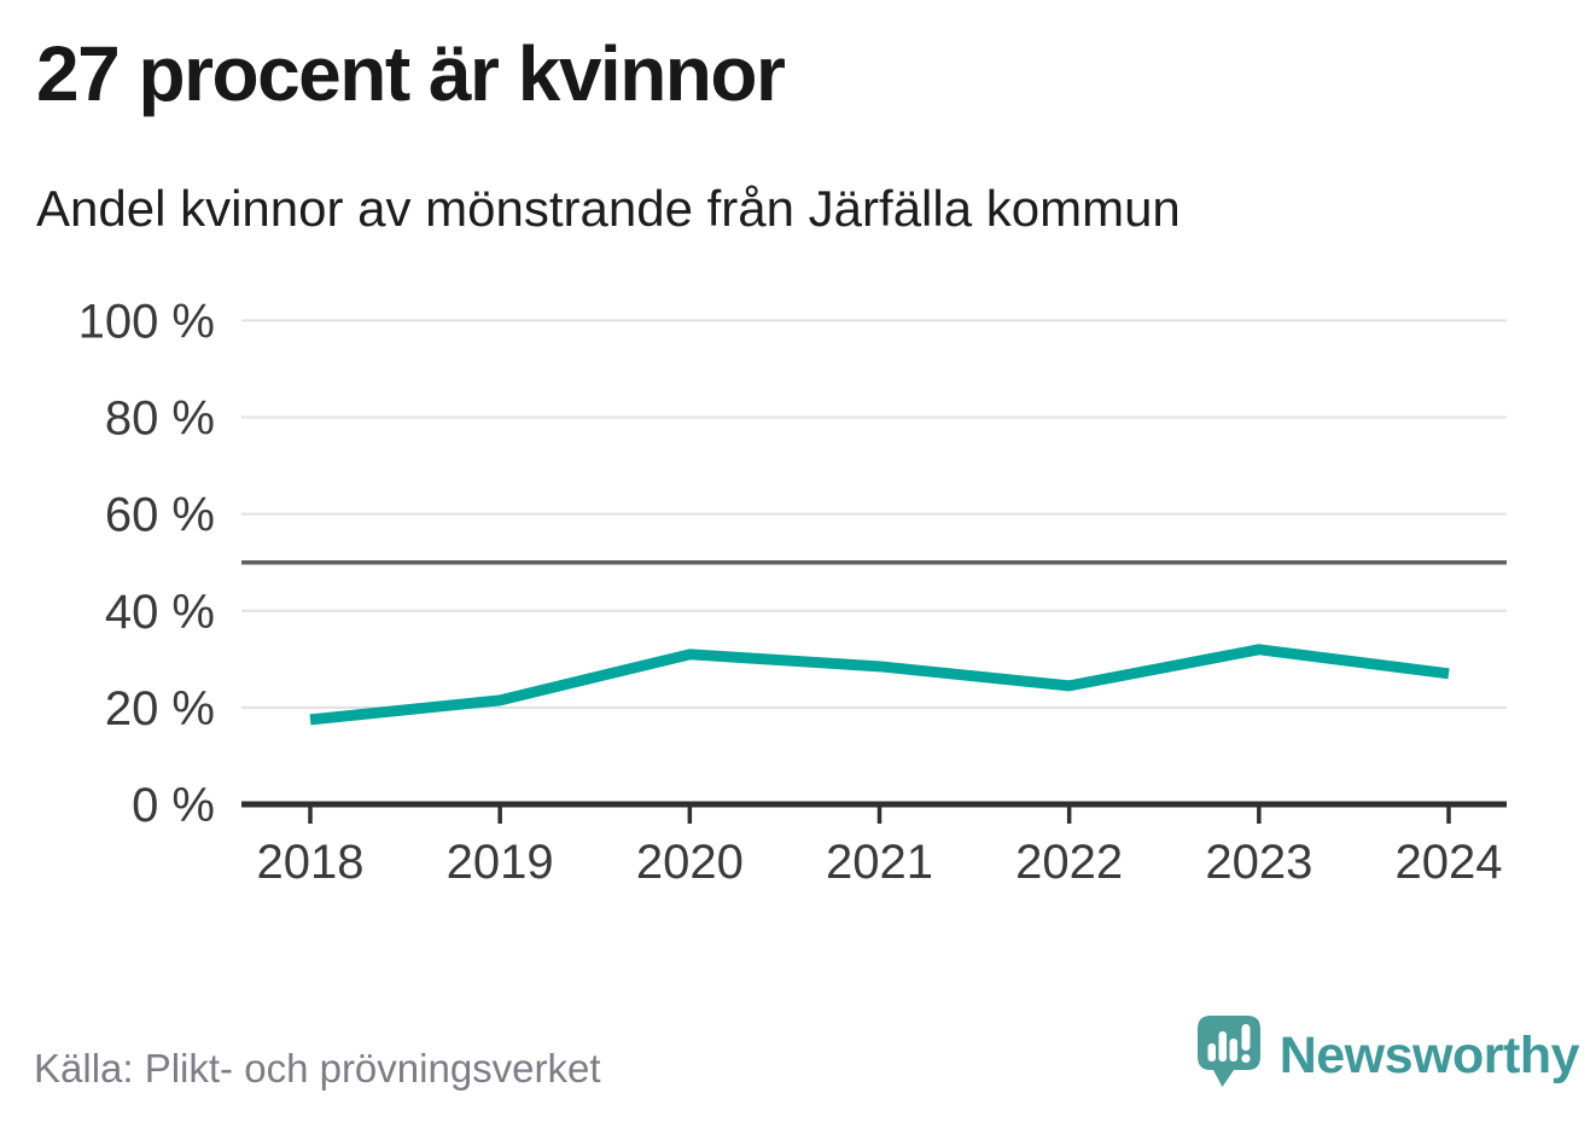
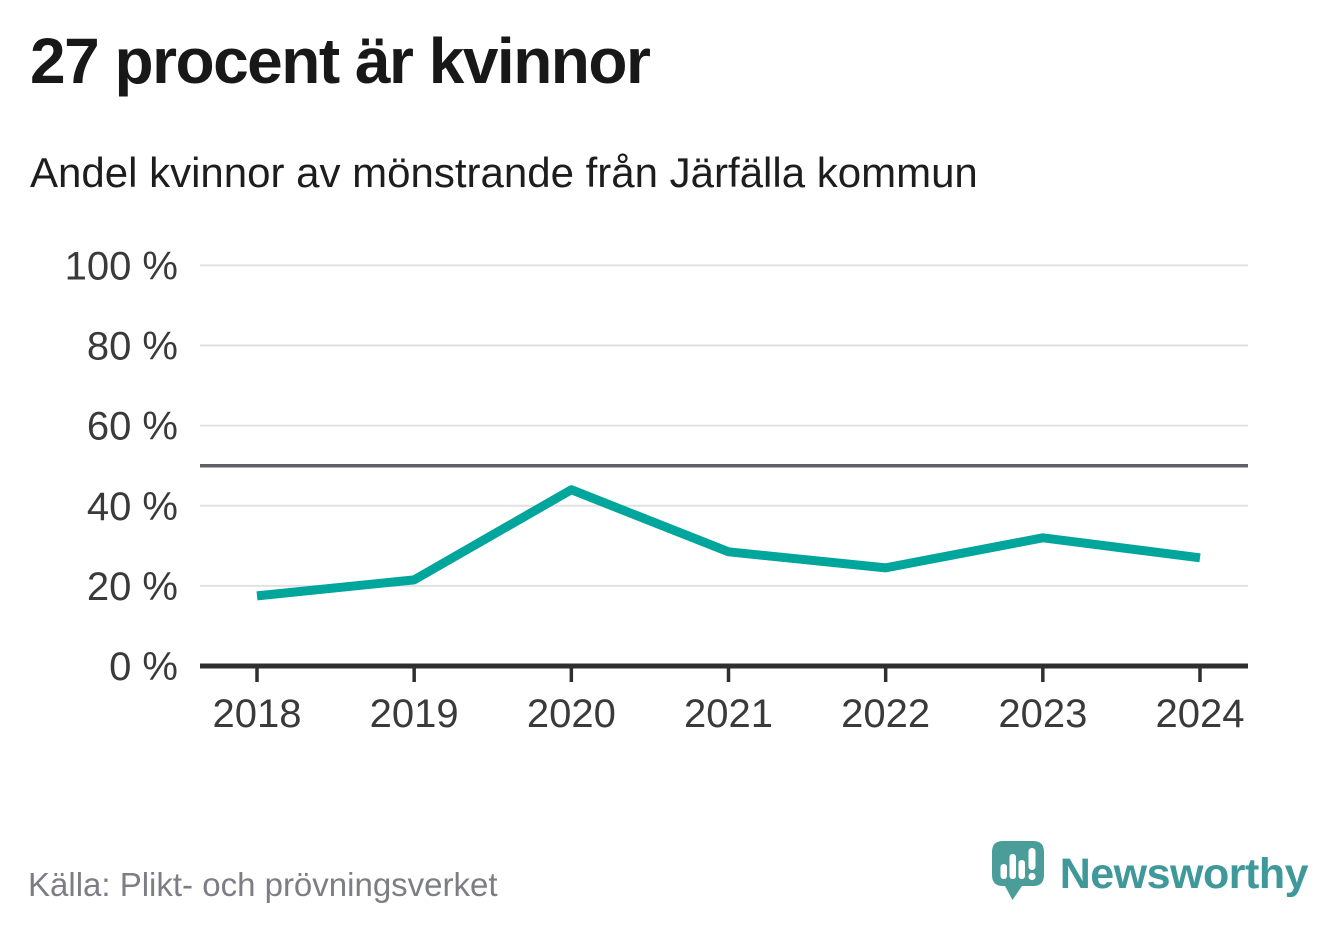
2020: 31% -> 44%
